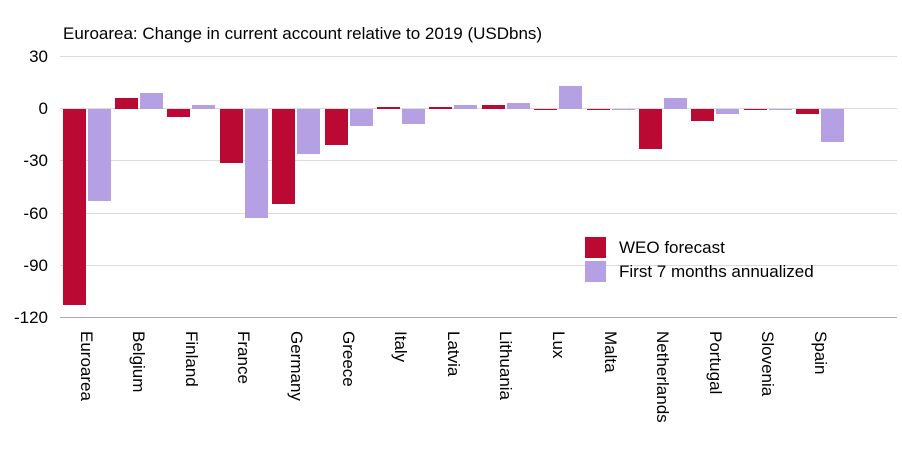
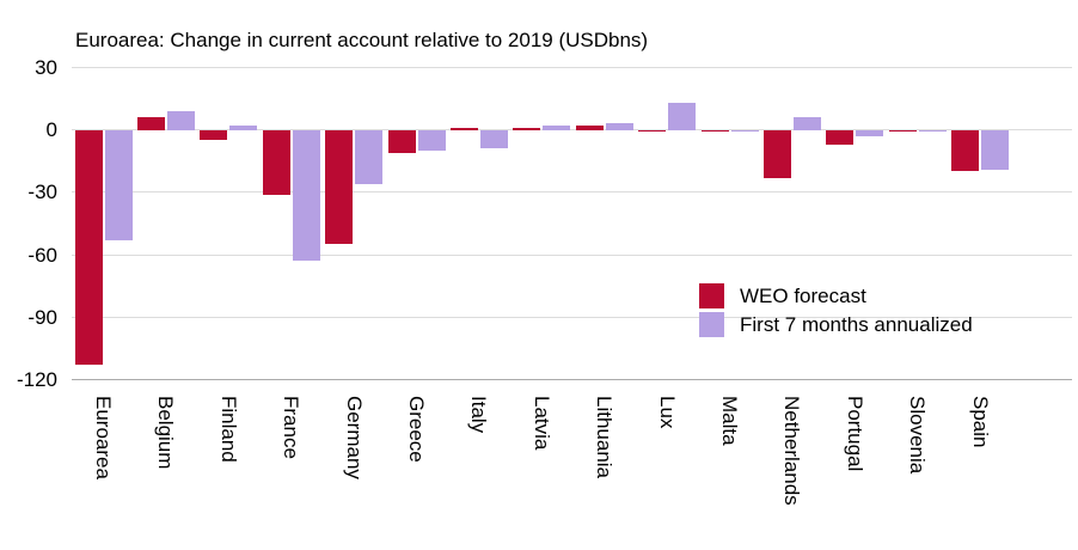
WEO forecast/Greece: -21 -> -11
WEO forecast/Spain: -3 -> -20
